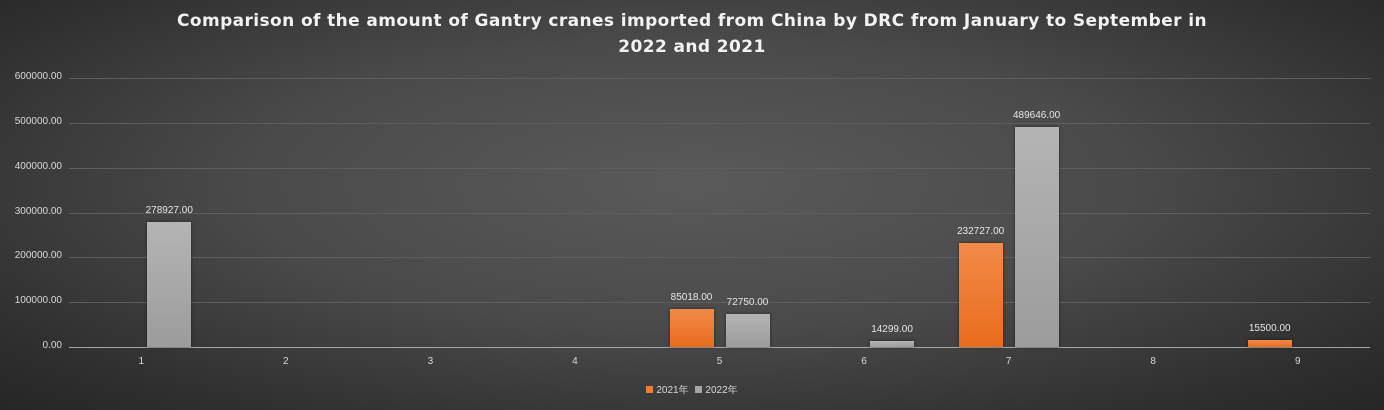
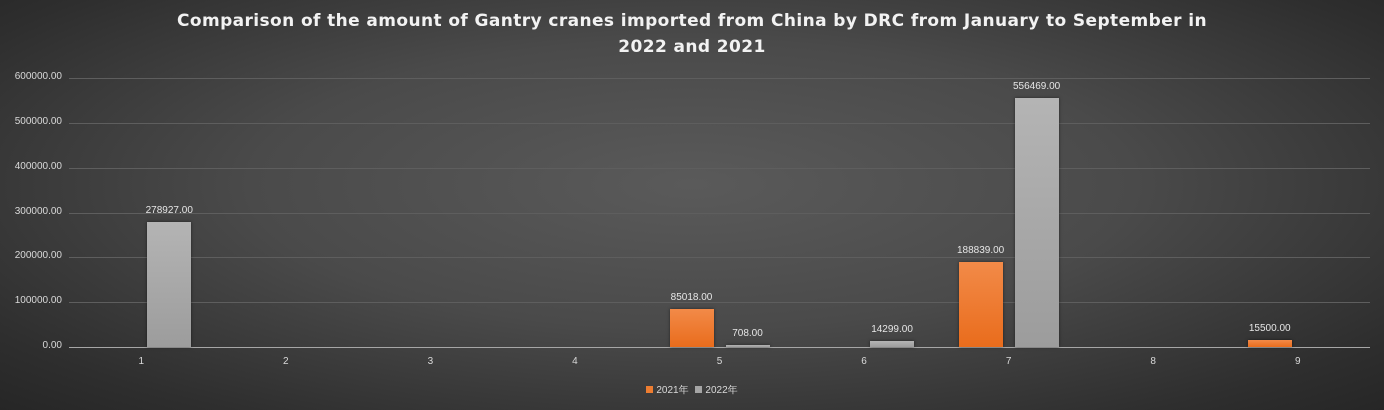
2022年/5: 72750.00 -> 708.00
2021年/7: 232727.00 -> 188839.00
2022年/7: 489646.00 -> 556469.00
